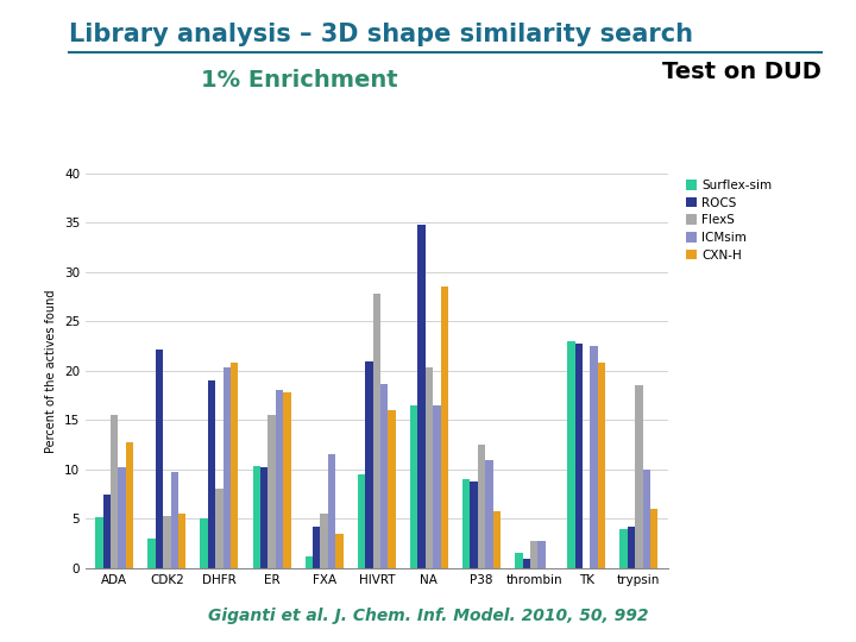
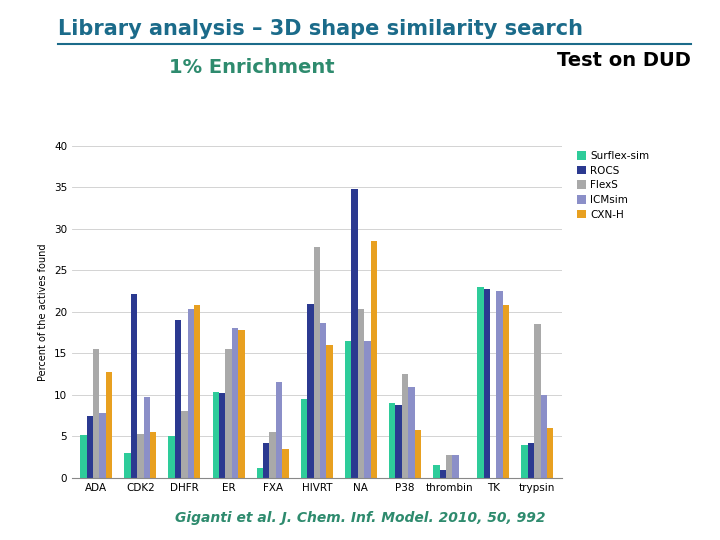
ICMsim/ADA: 10.2 -> 7.8
